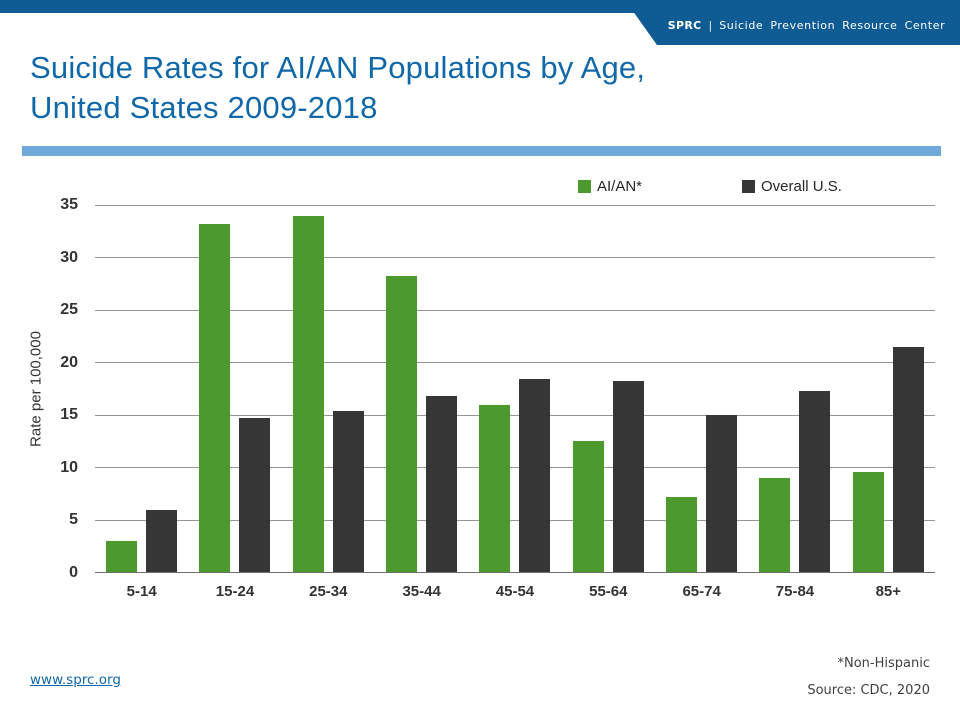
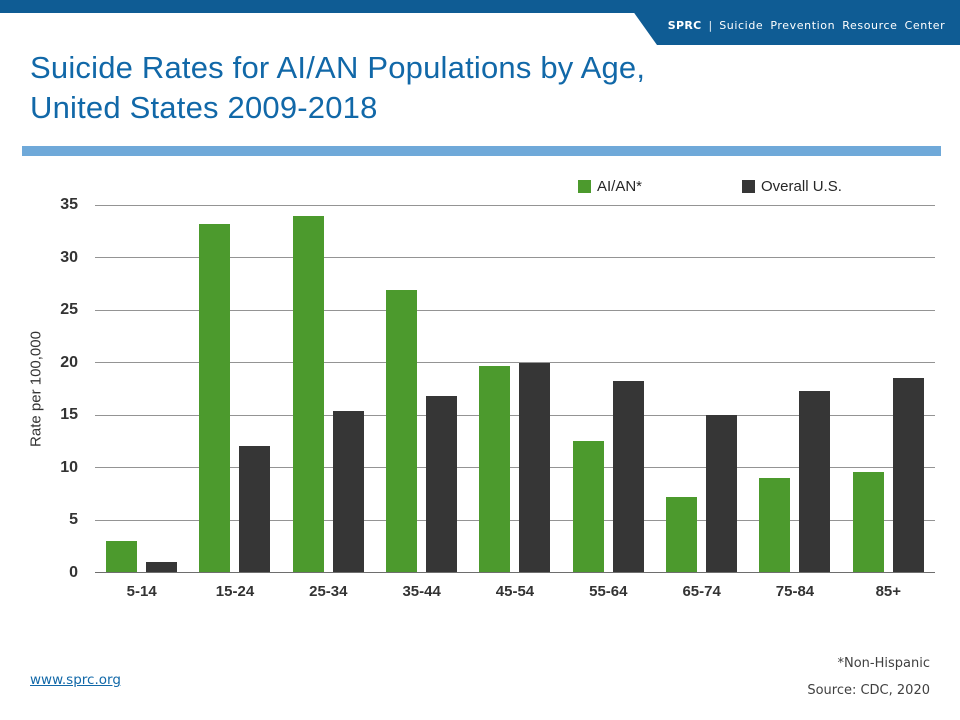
Overall U.S./5-14: 5.9 -> 1.0
Overall U.S./15-24: 14.7 -> 12.0
AI/AN*/35-44: 28.2 -> 26.9
AI/AN*/45-54: 15.9 -> 19.6
Overall U.S./45-54: 18.4 -> 19.9
Overall U.S./85+: 21.5 -> 18.5
